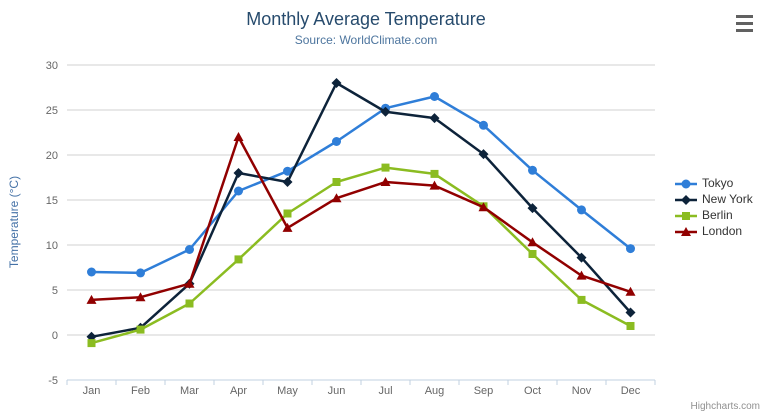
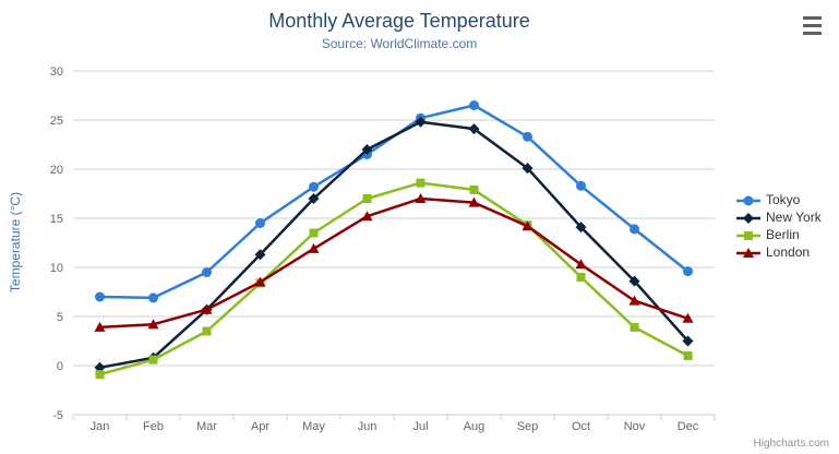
Tokyo/Apr: 16 -> 14
New York/Apr: 18 -> 11
London/Apr: 22 -> 8
New York/Jun: 28 -> 22
